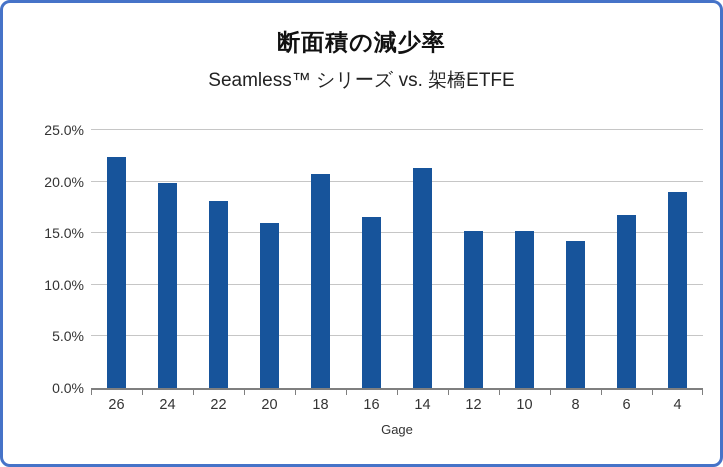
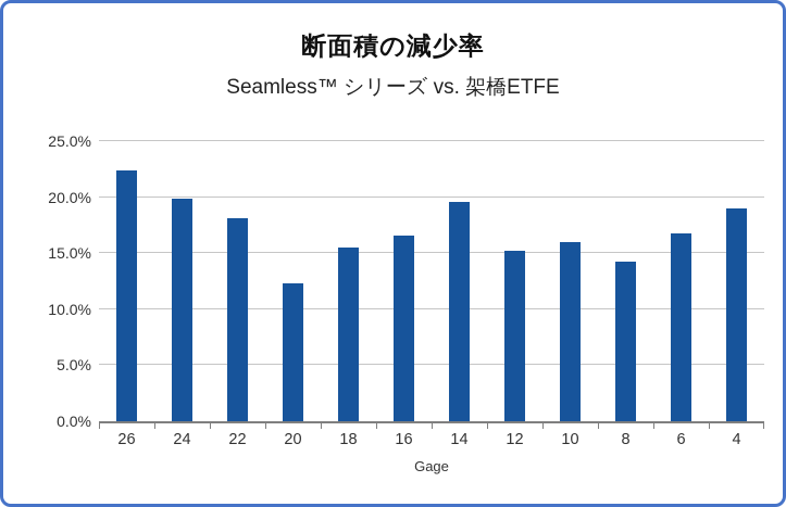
20: 16.0% -> 12.3%
18: 20.7% -> 15.5%
14: 21.3% -> 19.6%
10: 15.2% -> 16.0%
